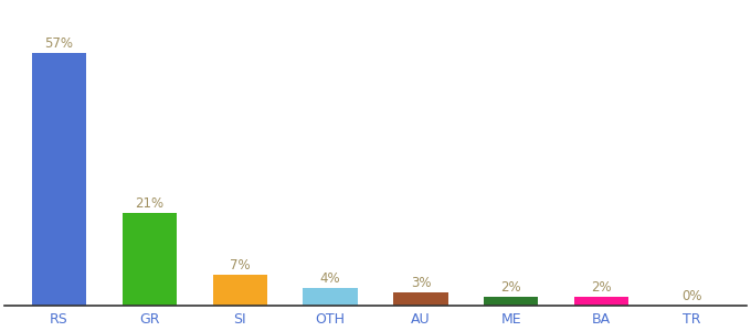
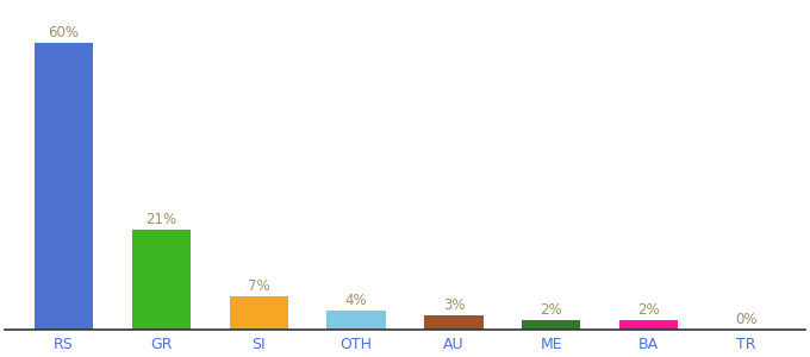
RS: 57% -> 60%
